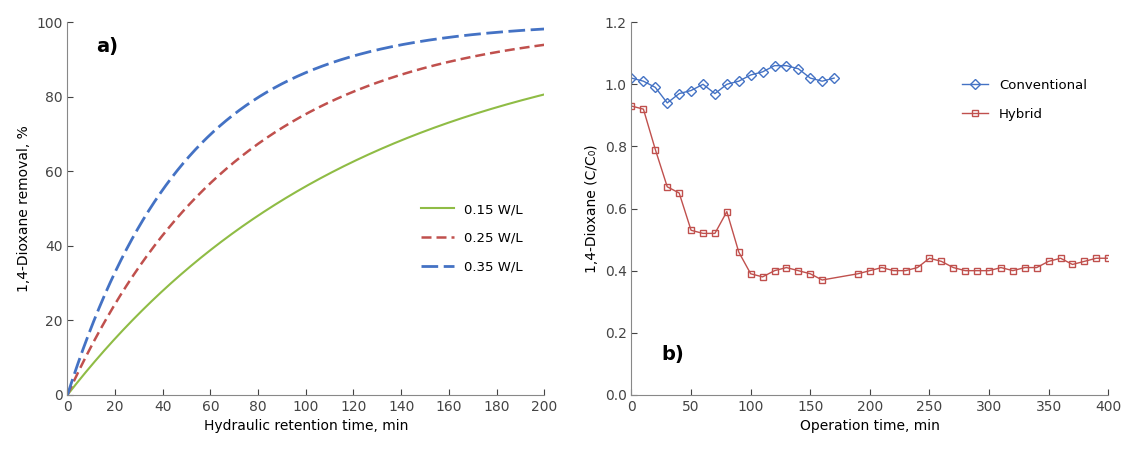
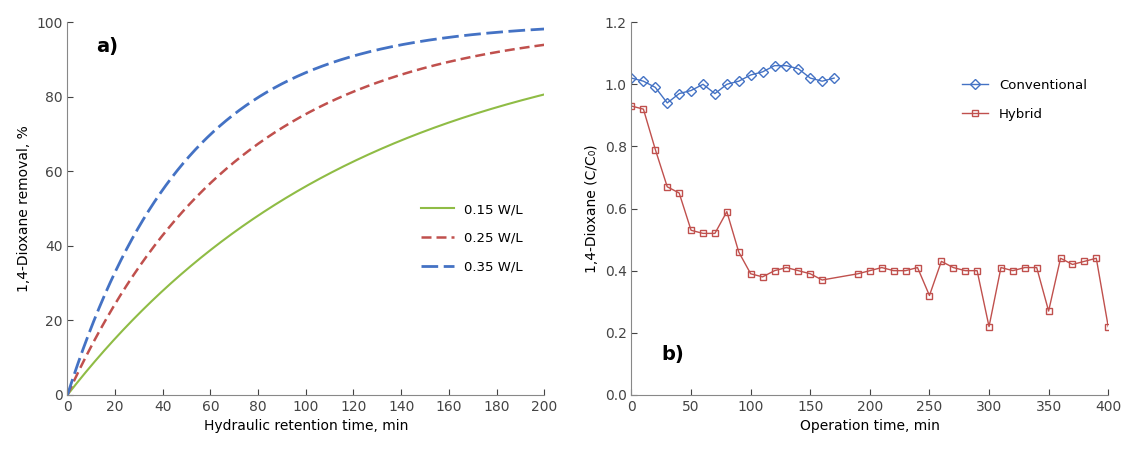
Hybrid/250: 0.44 -> 0.32
Hybrid/300: 0.40 -> 0.22
Hybrid/350: 0.43 -> 0.27
Hybrid/400: 0.44 -> 0.22
